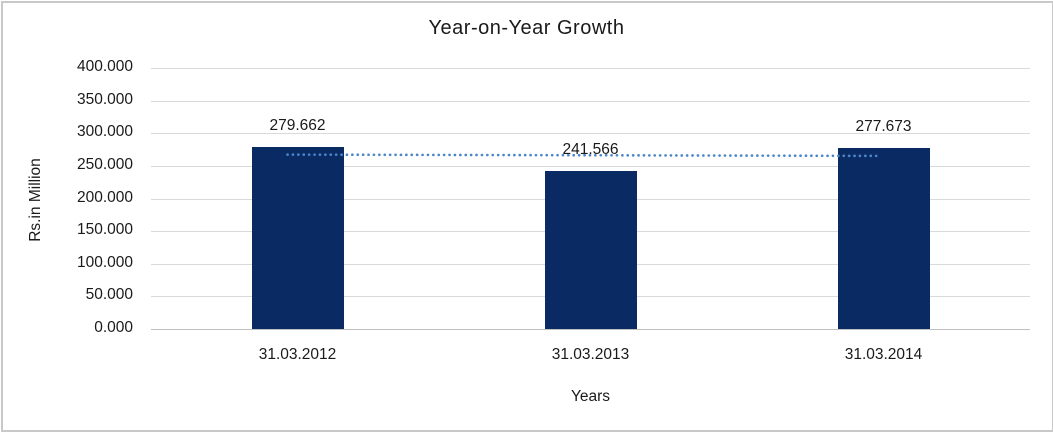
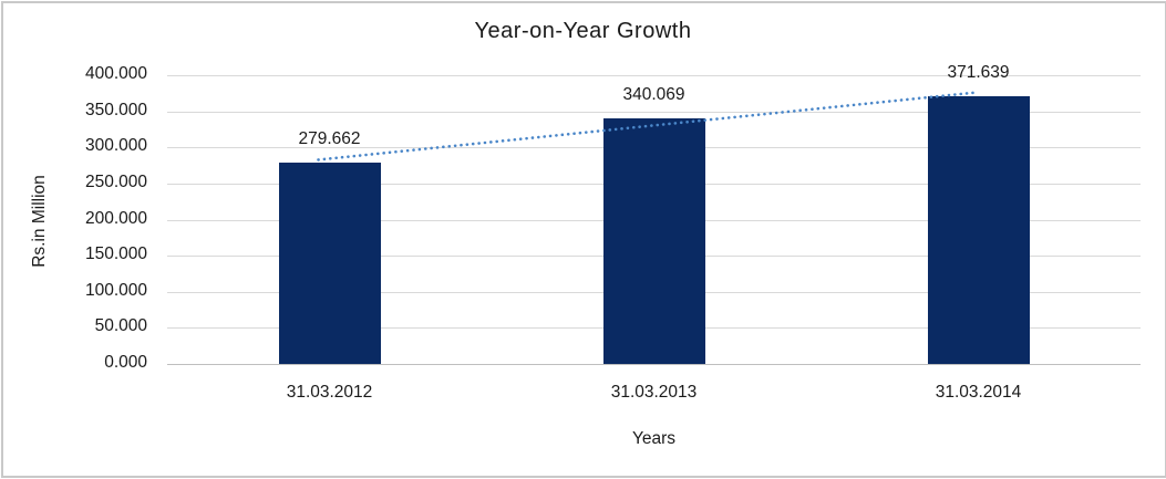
31.03.2013: 241.566 -> 340.069
31.03.2014: 277.673 -> 371.639
